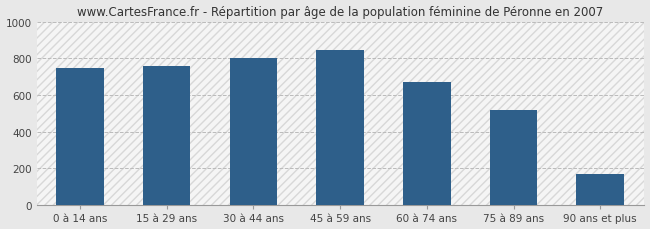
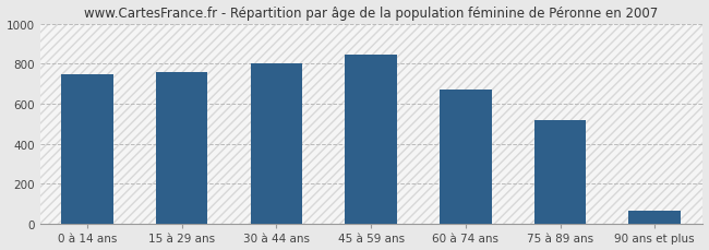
90 ans et plus: 170 -> 60
